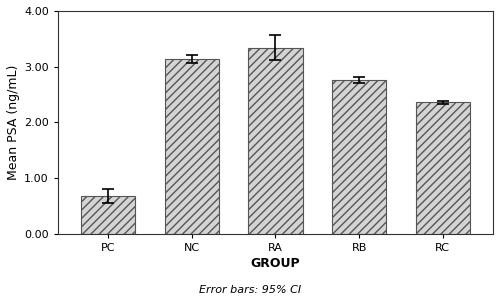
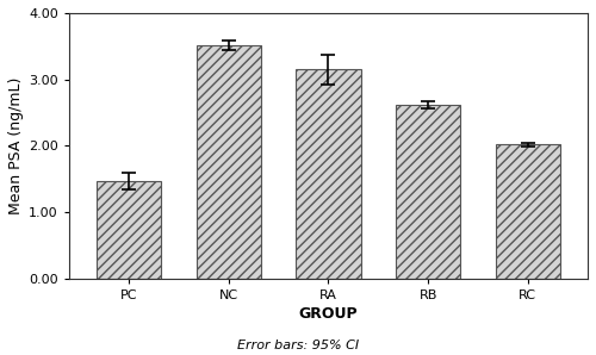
PC: 0.68 -> 1.47
NC: 3.14 -> 3.52
RA: 3.34 -> 3.15
RB: 2.76 -> 2.62
RC: 2.36 -> 2.02
